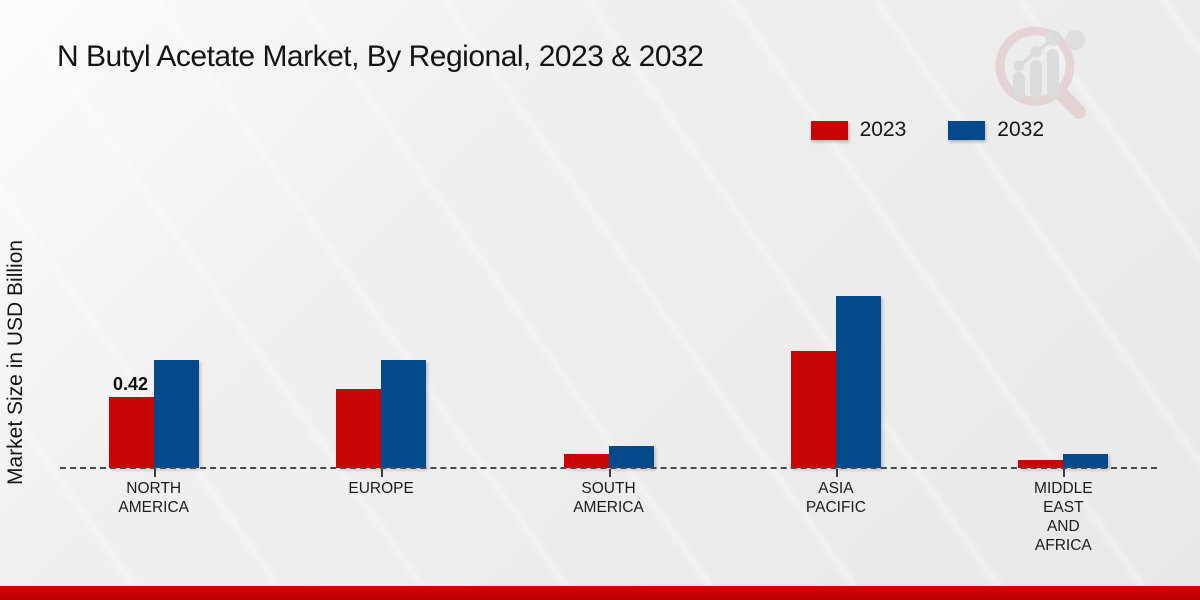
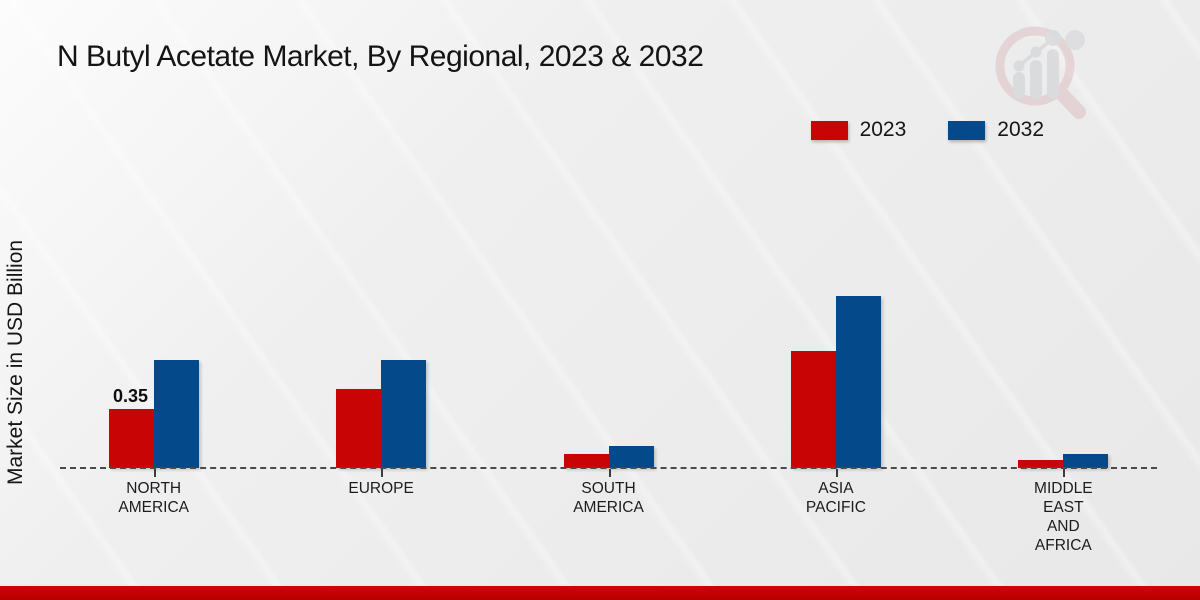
2023/NORTH AMERICA: 0.42 -> 0.35
